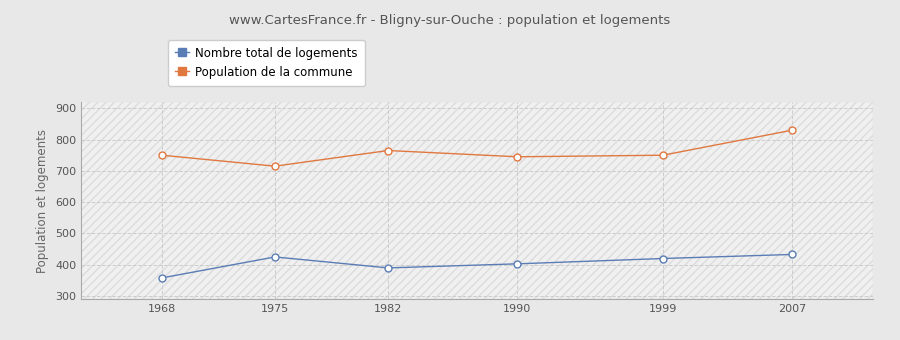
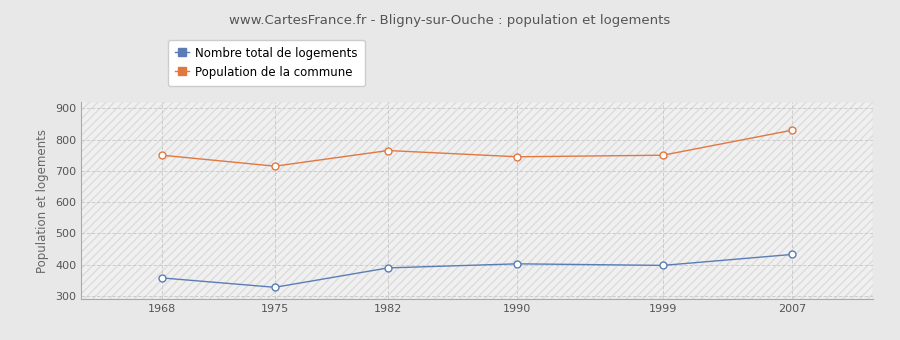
Nombre total de logements/1975: 425 -> 328
Nombre total de logements/1999: 420 -> 398
